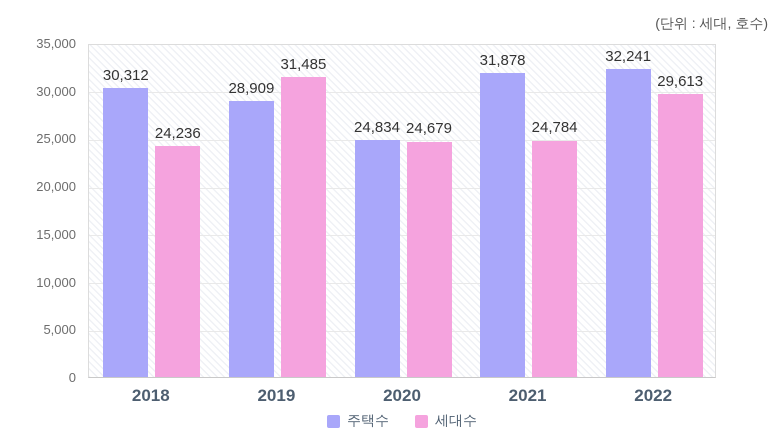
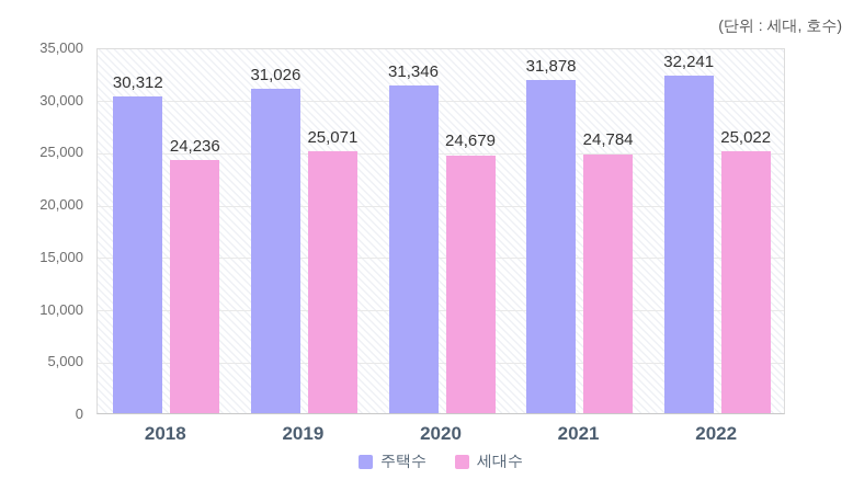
주택수/2019: 28,909 -> 31,026
세대수/2019: 31,485 -> 25,071
주택수/2020: 24,834 -> 31,346
세대수/2022: 29,613 -> 25,022
